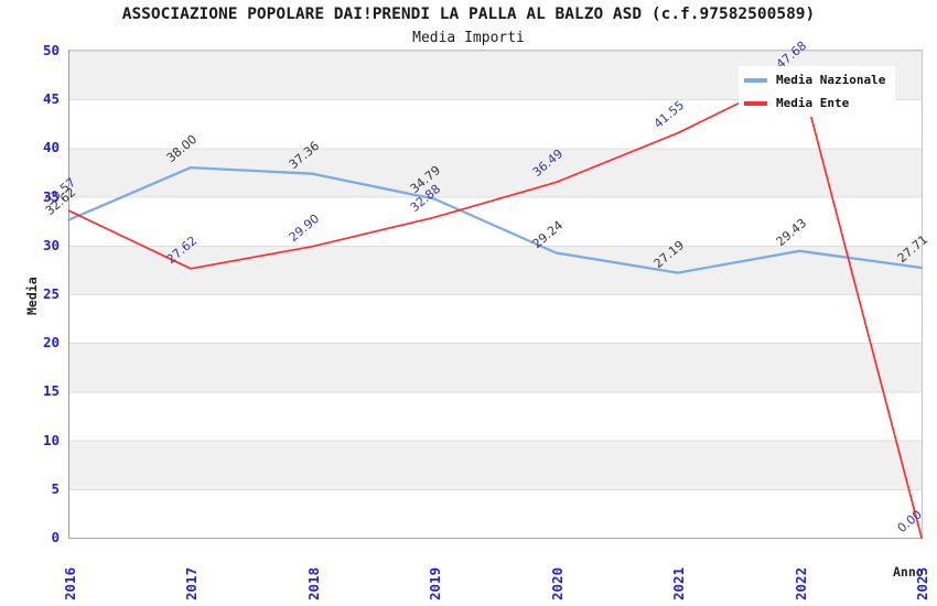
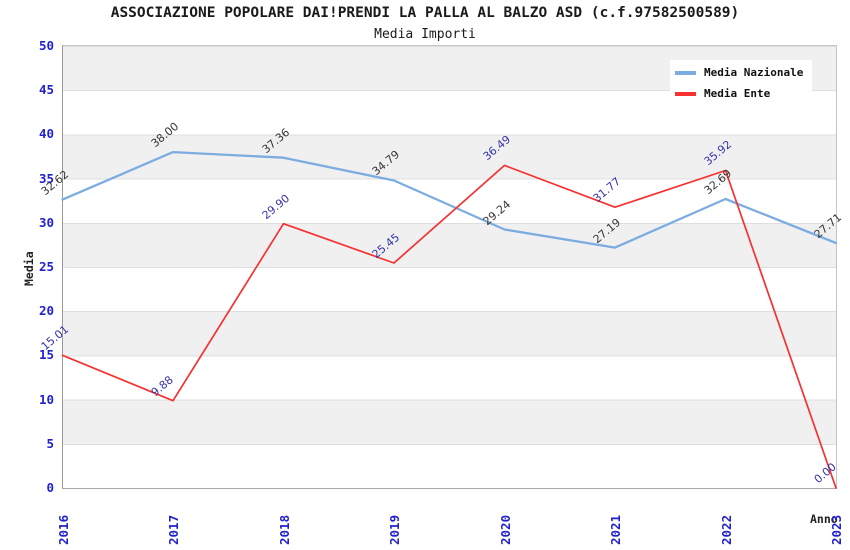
Media Ente/2016: 33.57 -> 15.01
Media Ente/2017: 27.62 -> 9.88
Media Ente/2019: 32.88 -> 25.45
Media Ente/2021: 41.55 -> 31.77
Media Nazionale/2022: 29.43 -> 32.69
Media Ente/2022: 47.68 -> 35.92
